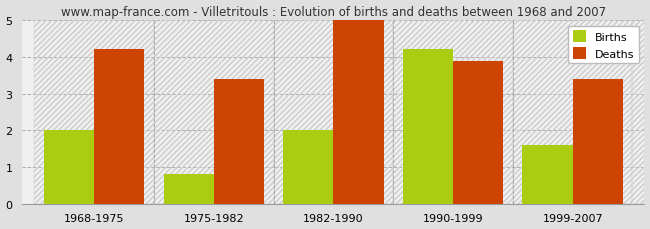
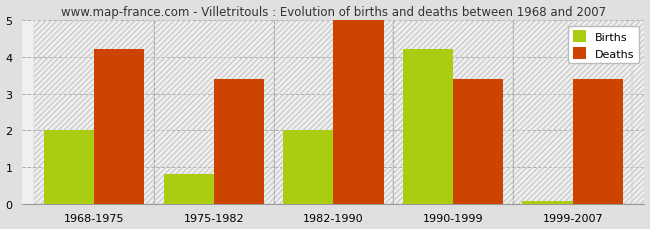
Deaths/1990-1999: 3.9 -> 3.4
Births/1999-2007: 1.60 -> 0.07
